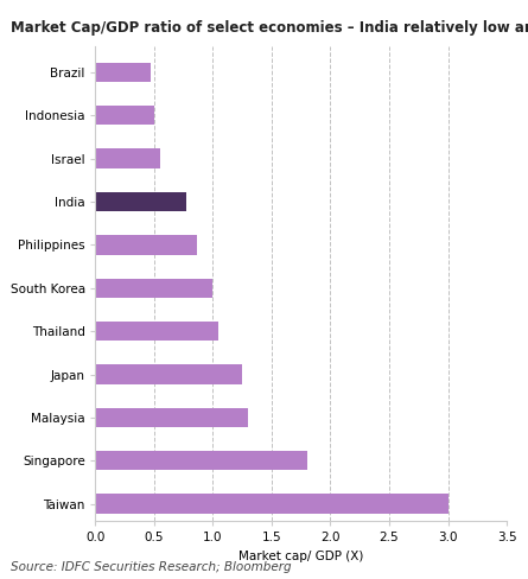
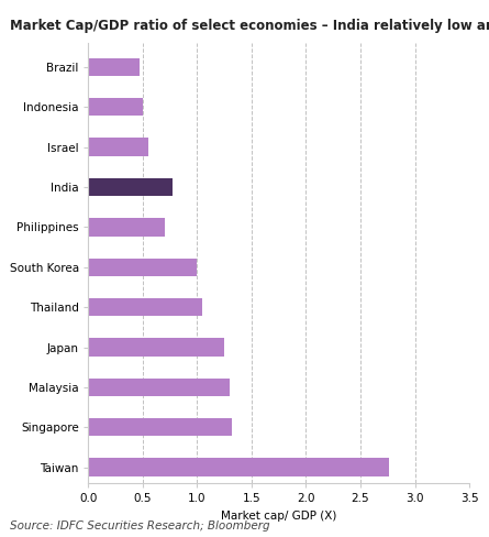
Philippines: 0.87 -> 0.70
Singapore: 1.80 -> 1.32
Taiwan: 3.00 -> 2.76
